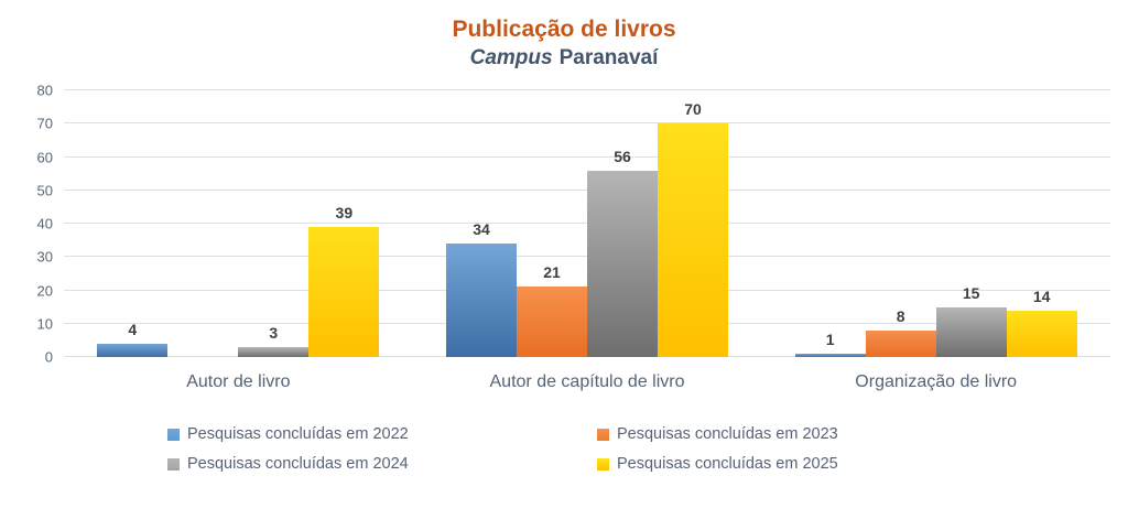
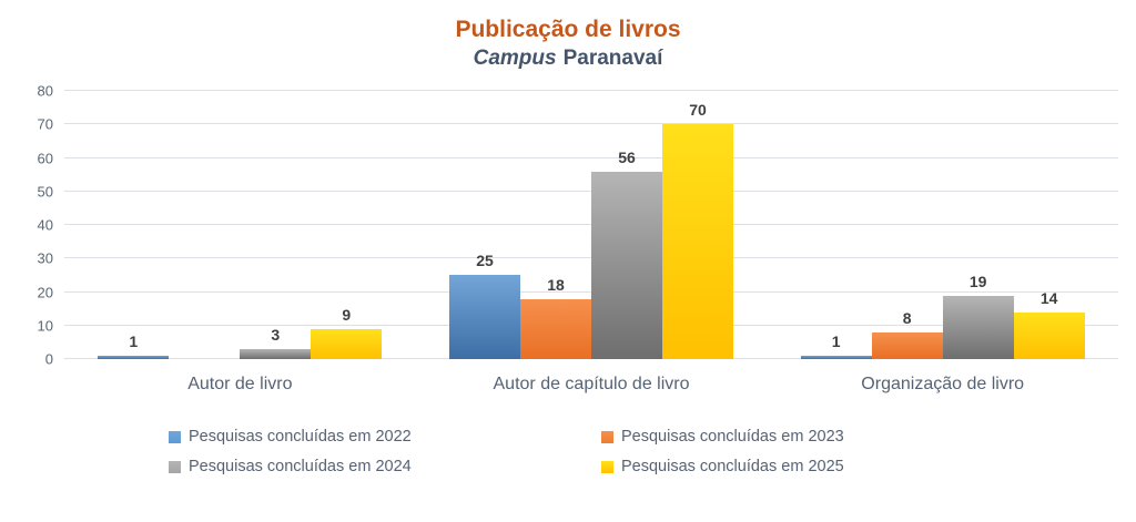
Pesquisas concluídas em 2022/Autor de livro: 4 -> 1
Pesquisas concluídas em 2025/Autor de livro: 39 -> 9
Pesquisas concluídas em 2022/Autor de capítulo de livro: 34 -> 25
Pesquisas concluídas em 2023/Autor de capítulo de livro: 21 -> 18
Pesquisas concluídas em 2024/Organização de livro: 15 -> 19
